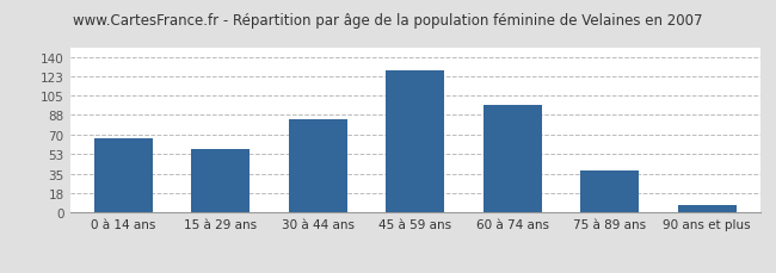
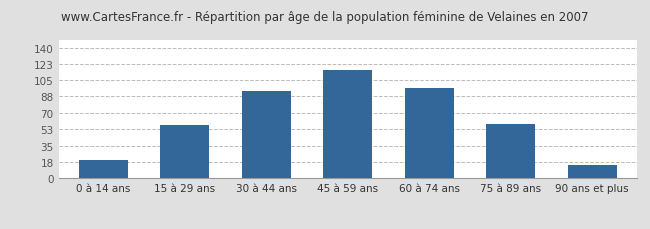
0 à 14 ans: 67 -> 20
30 à 44 ans: 84 -> 94
45 à 59 ans: 128 -> 116
75 à 89 ans: 38 -> 58
90 ans et plus: 7 -> 14
